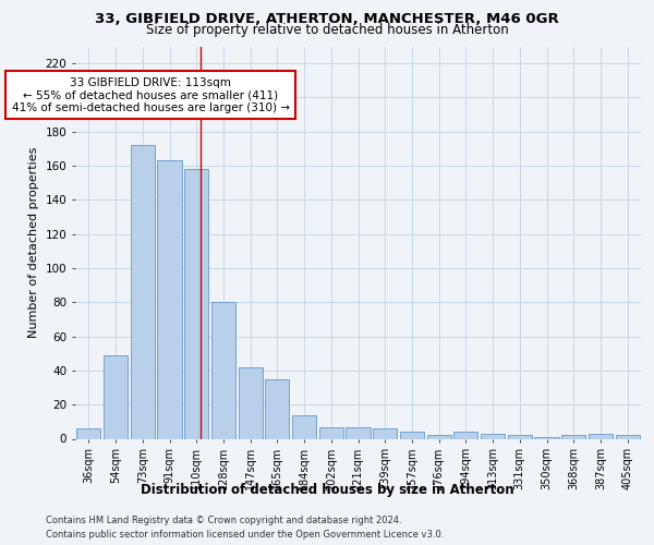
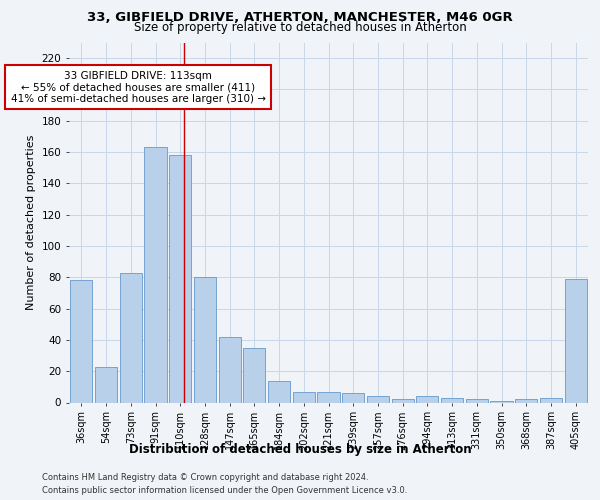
36sqm: 6 -> 78
54sqm: 49 -> 23
73sqm: 172 -> 83
405sqm: 2 -> 79
